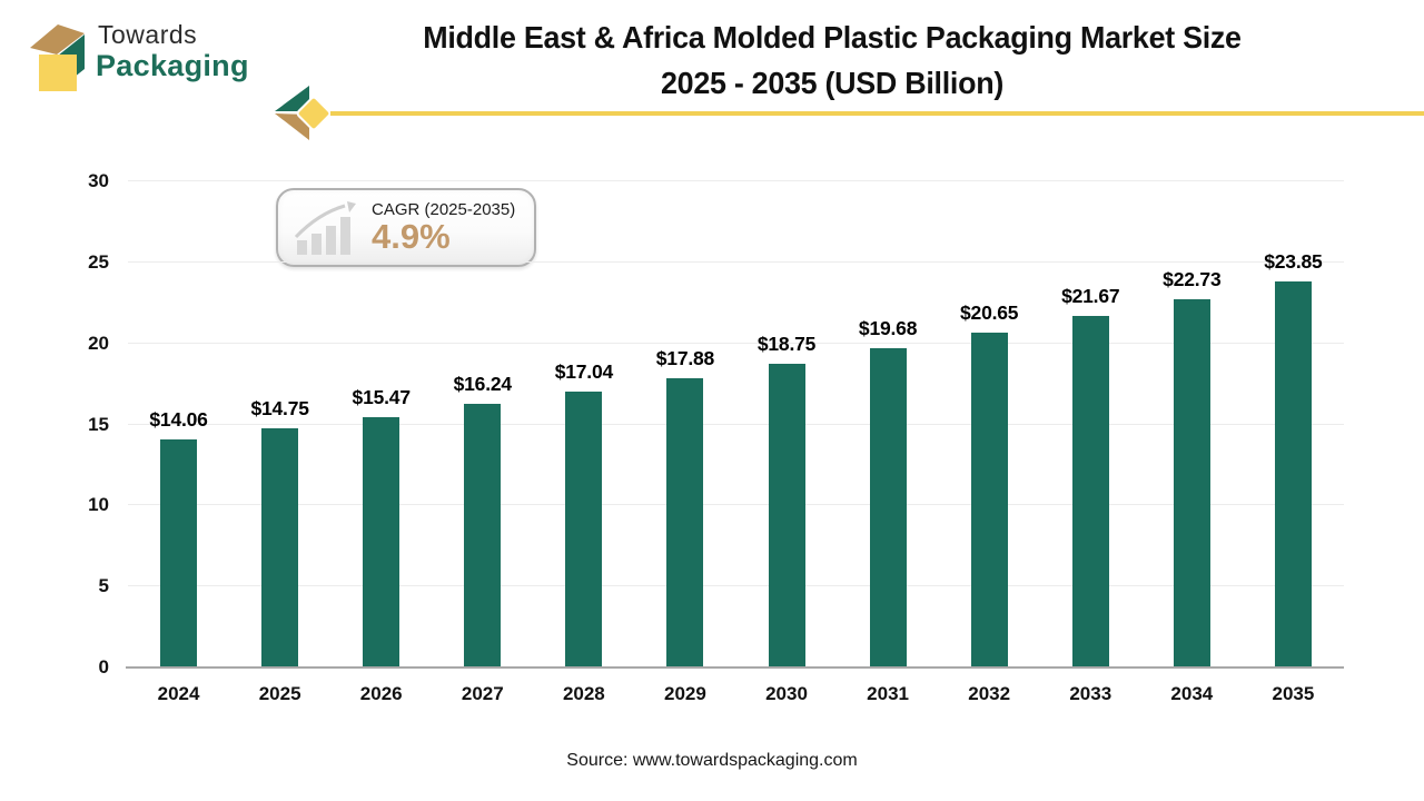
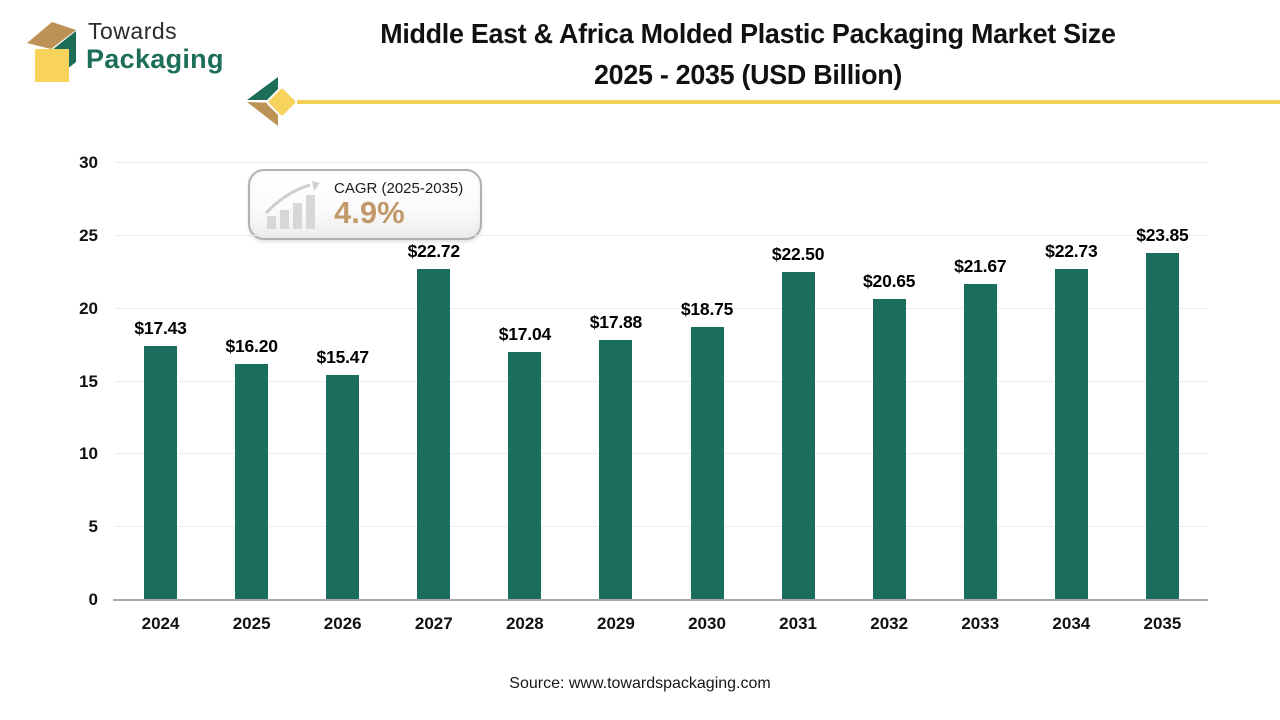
2024: $14.06 -> $17.43
2025: $14.75 -> $16.20
2027: $16.24 -> $22.72
2031: $19.68 -> $22.50
